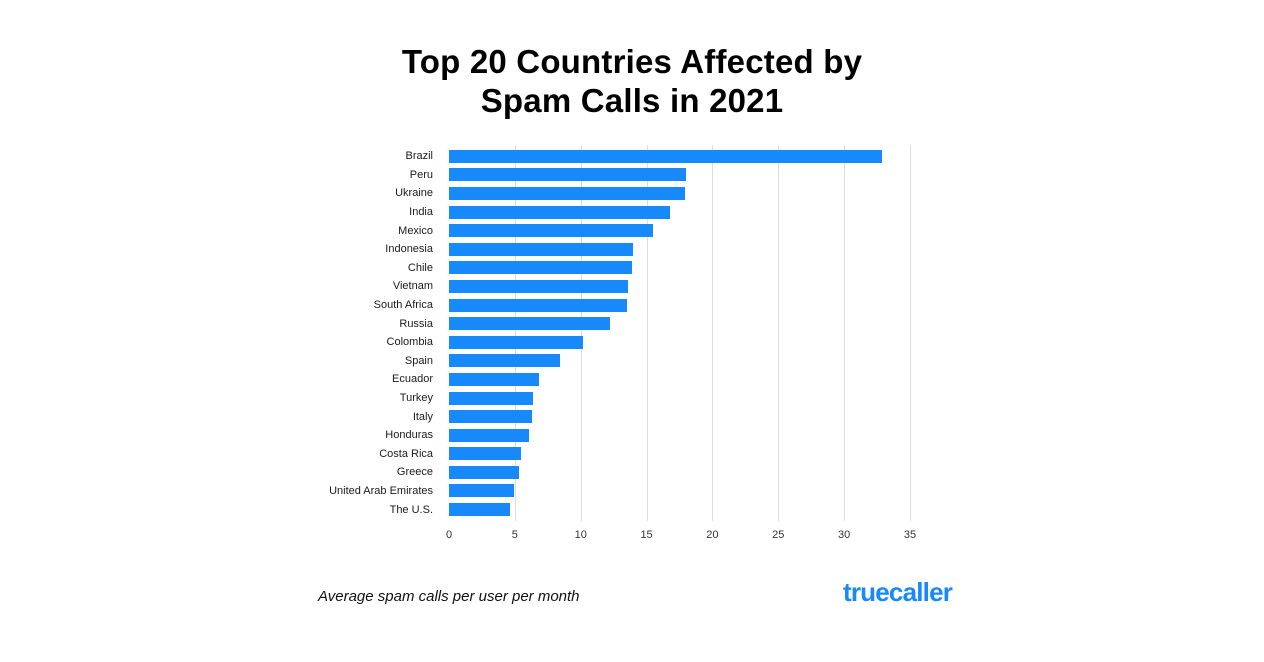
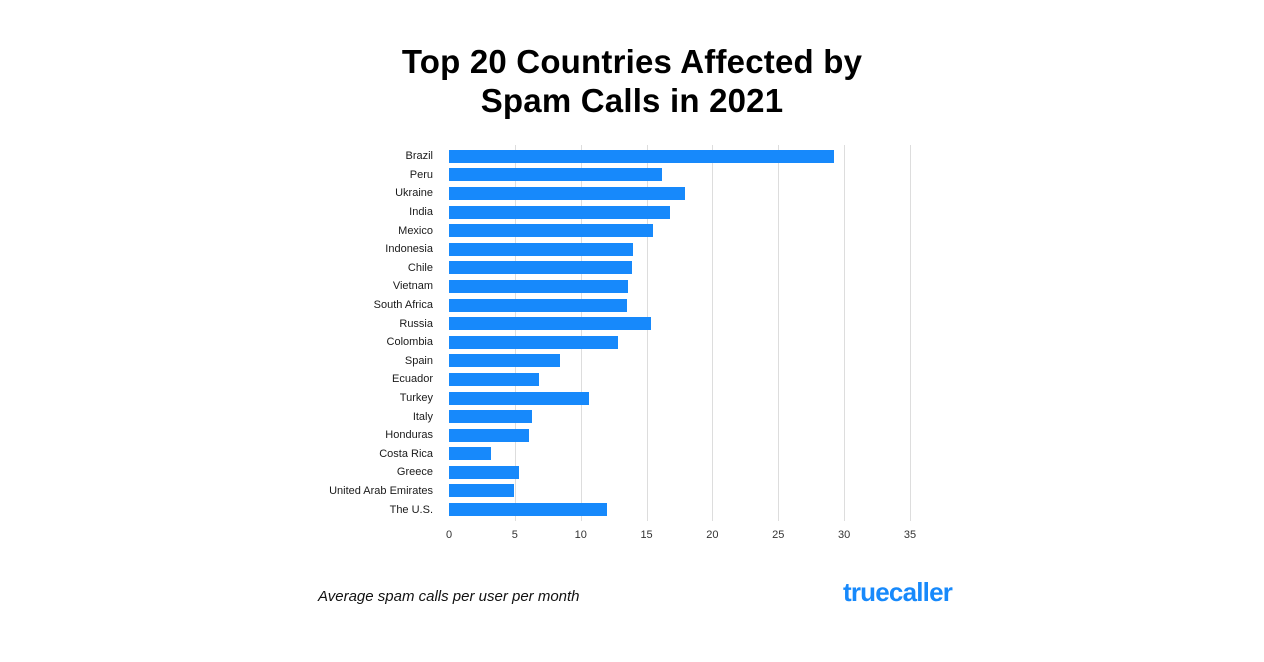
Brazil: 32.9 -> 29.2
Peru: 18.0 -> 16.2
Russia: 12.2 -> 15.3
Colombia: 10.2 -> 12.8
Turkey: 6.4 -> 10.6
Costa Rica: 5.5 -> 3.2
The U.S.: 4.6 -> 12.0
